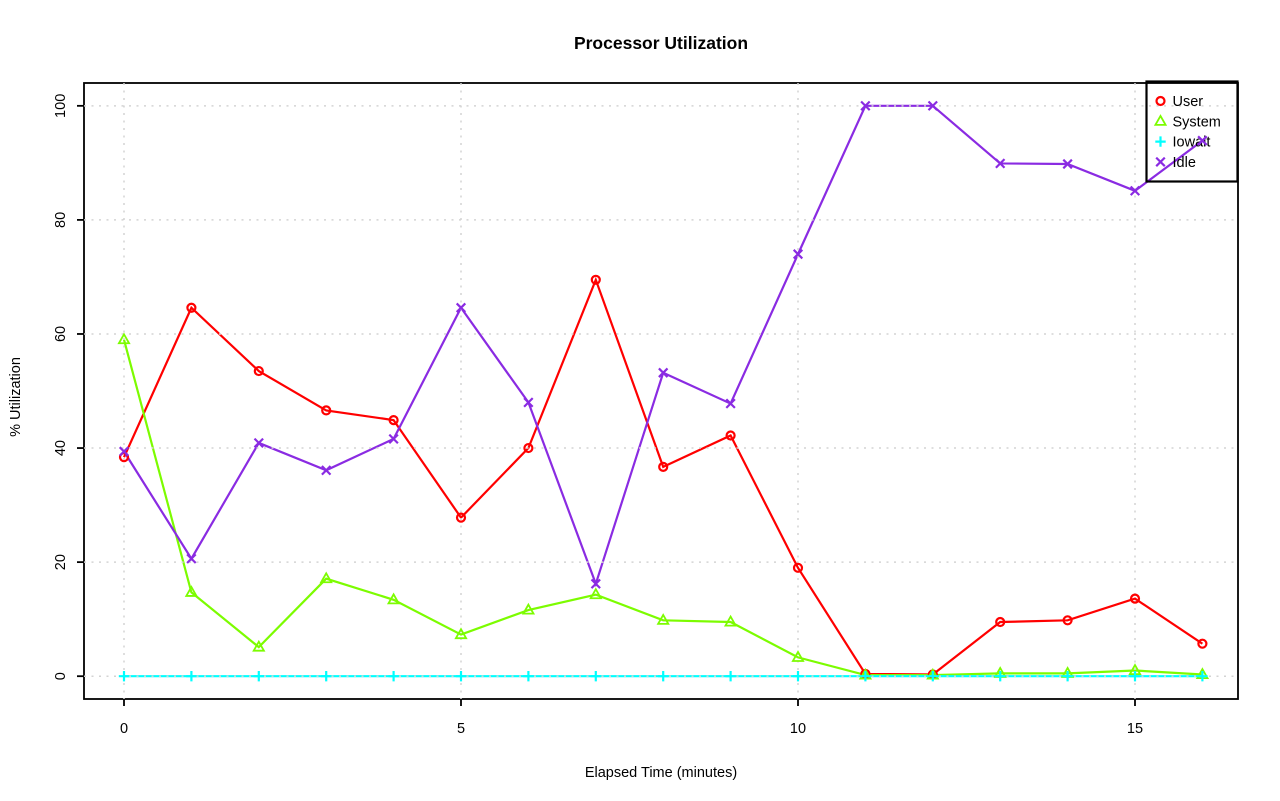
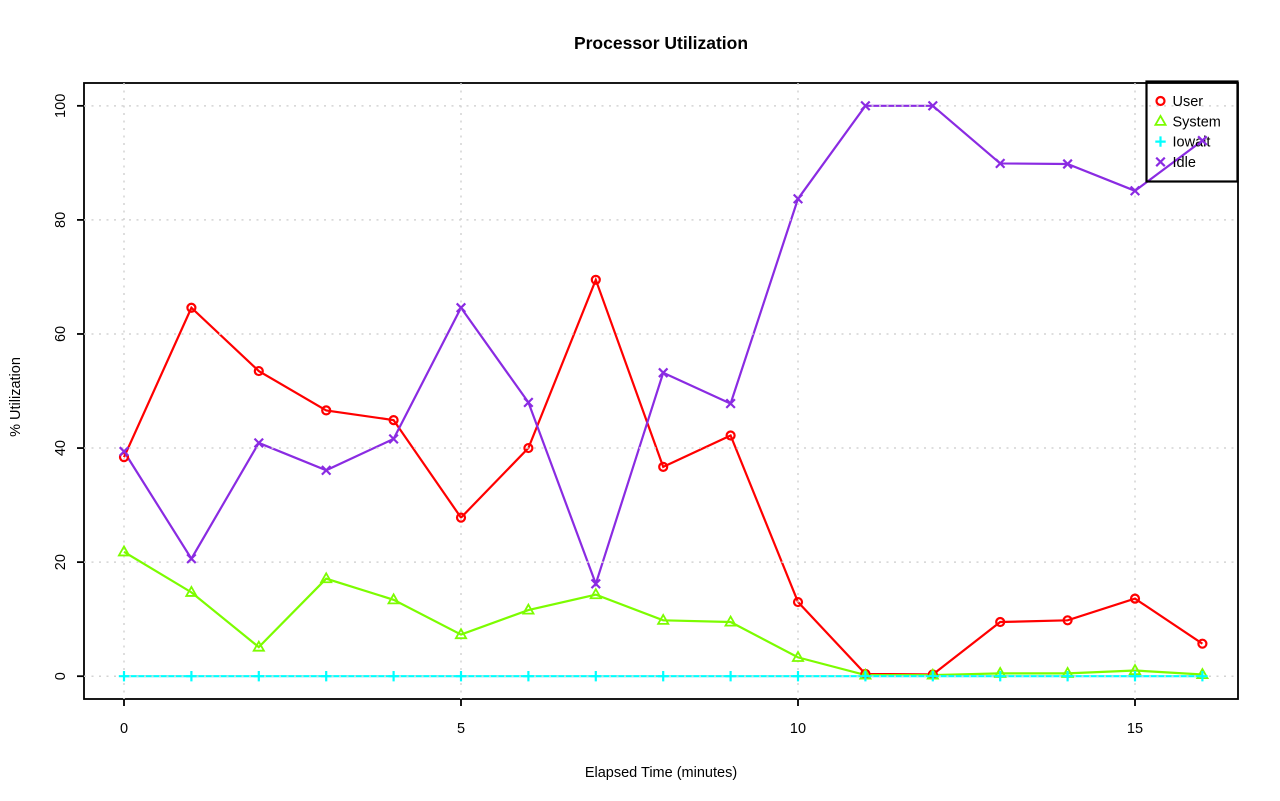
System/0: 59 -> 22
User/10: 19 -> 13
Idle/10: 74 -> 84
